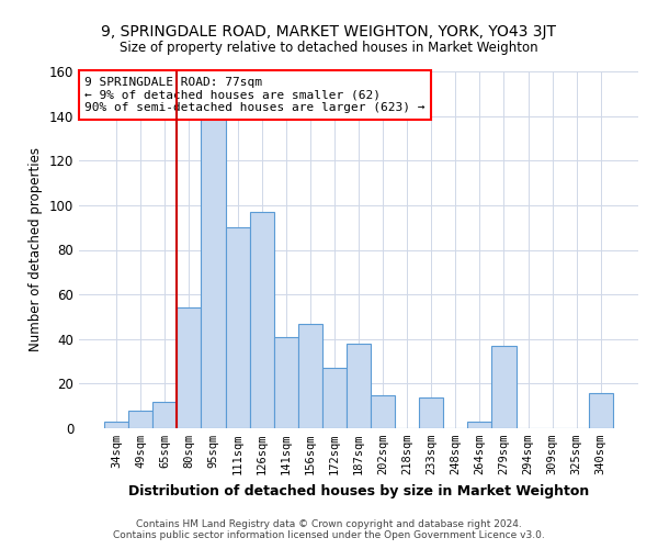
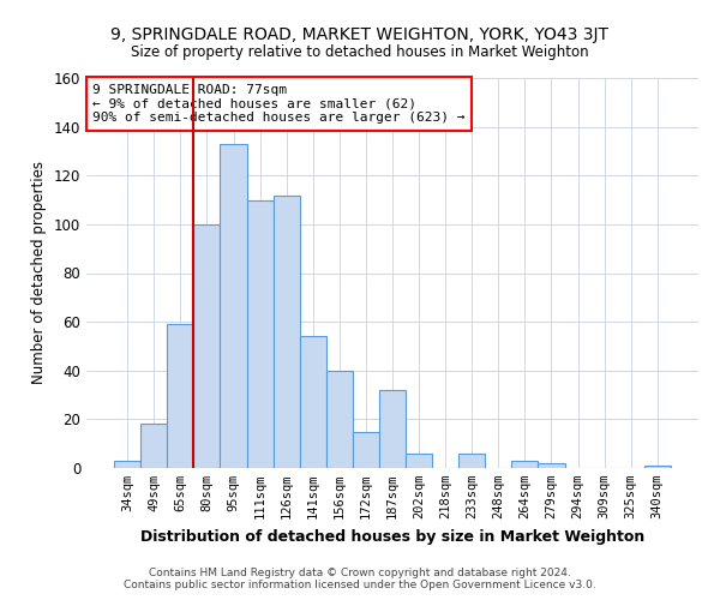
49sqm: 8 -> 18
65sqm: 12 -> 59
80sqm: 54 -> 100
95sqm: 139 -> 133
111sqm: 90 -> 110
126sqm: 97 -> 112
141sqm: 41 -> 54
156sqm: 47 -> 40
172sqm: 27 -> 15
187sqm: 38 -> 32
202sqm: 15 -> 6
233sqm: 14 -> 6
279sqm: 37 -> 2
340sqm: 16 -> 1
